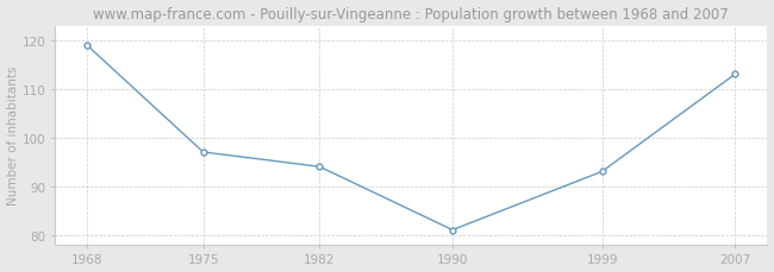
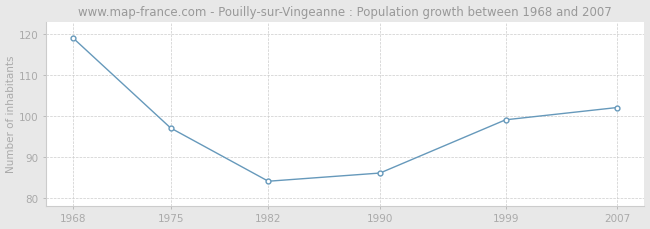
1982: 94 -> 84
1990: 81 -> 86
1999: 93 -> 99
2007: 113 -> 102
